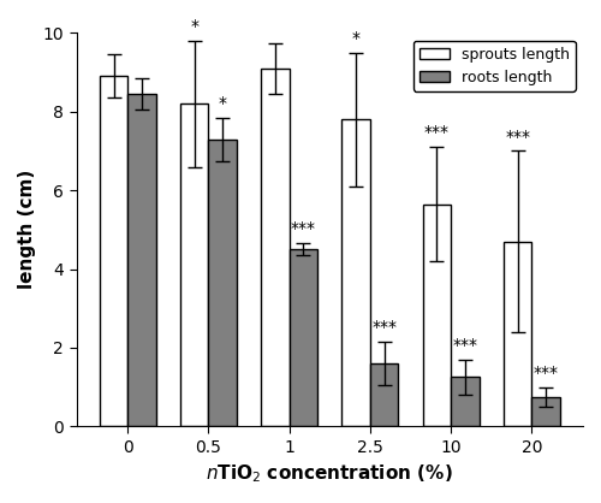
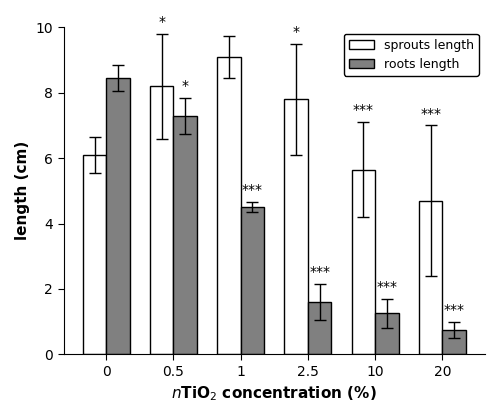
sprouts length/0: 8.90 -> 6.10
